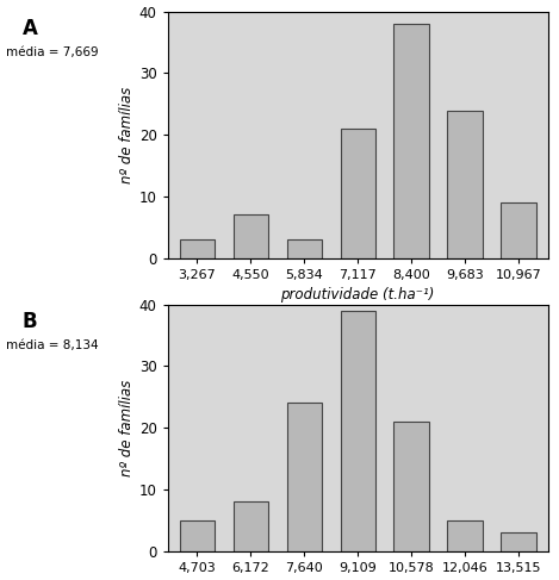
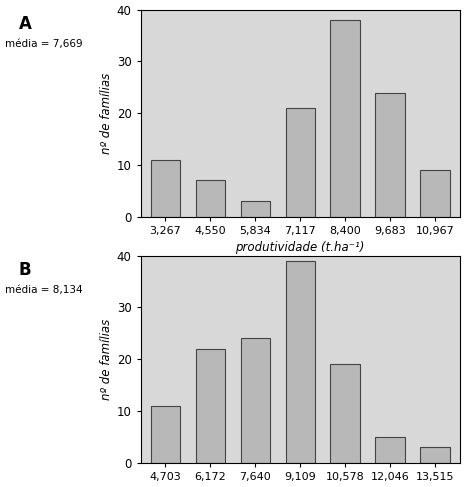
3,267: 3 -> 11
4,703: 5 -> 11
6,172: 8 -> 22
10,578: 21 -> 19
